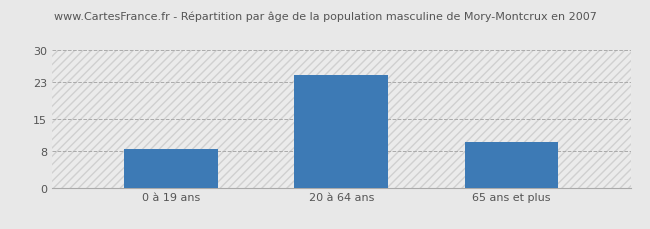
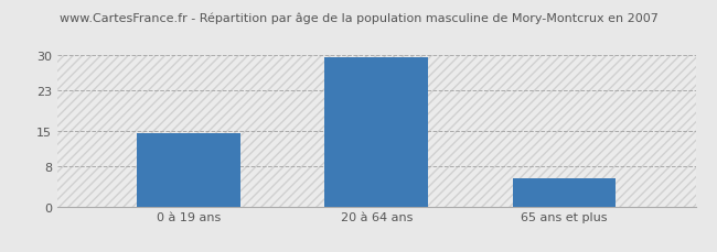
0 à 19 ans: 8.5 -> 14.5
20 à 64 ans: 24.5 -> 29.5
65 ans et plus: 10.0 -> 5.5
